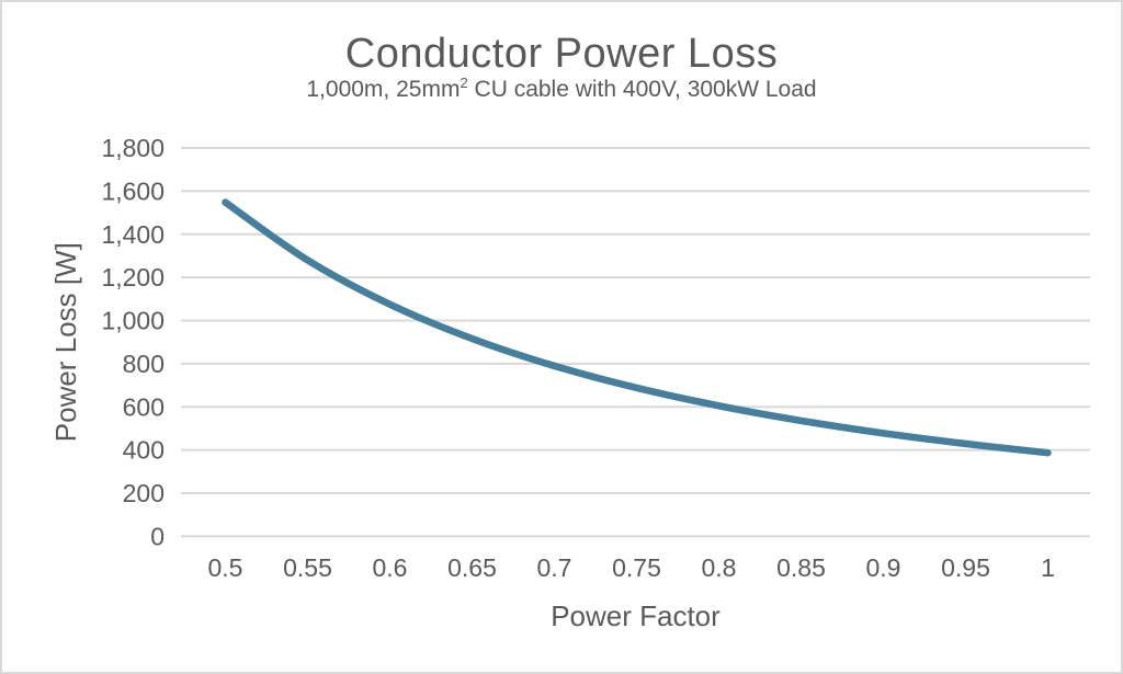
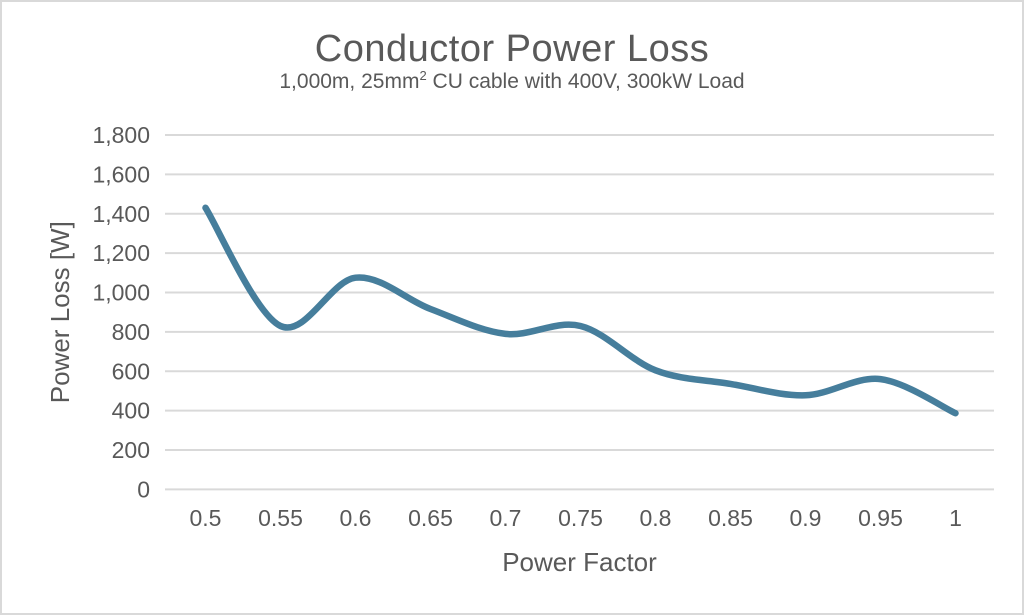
0.5: 1550 -> 1430
0.55: 1280 -> 830
0.75: 690 -> 830
0.95: 430 -> 560
